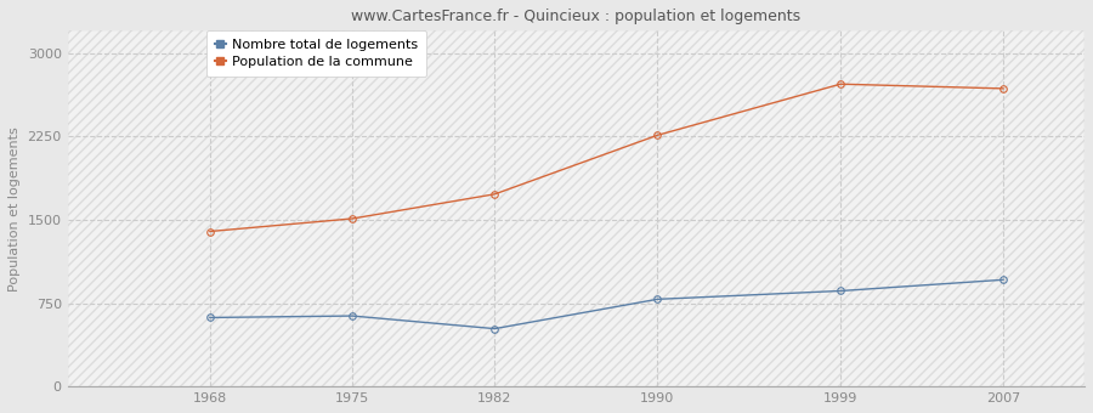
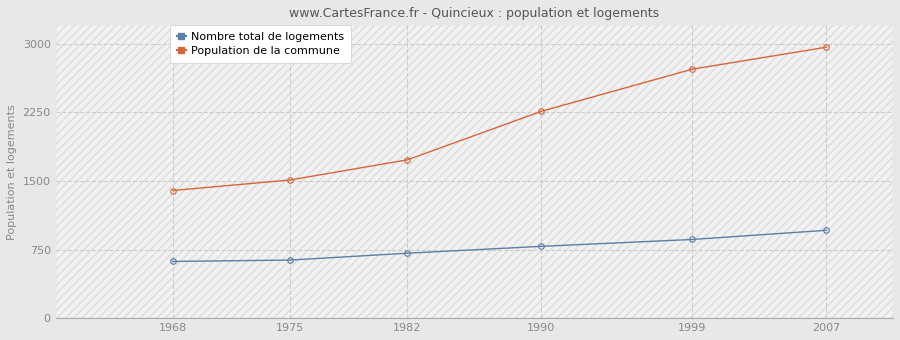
Nombre total de logements/1982: 520 -> 710
Population de la commune/2007: 2680 -> 2960
